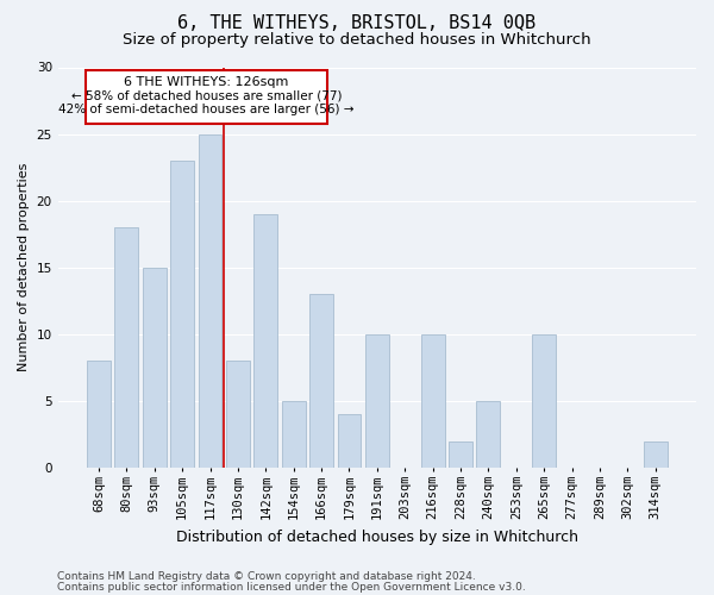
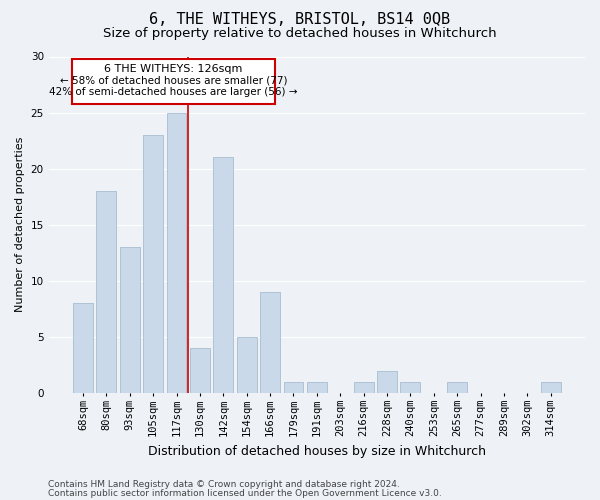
93sqm: 15 -> 13
130sqm: 8 -> 4
142sqm: 19 -> 21
166sqm: 13 -> 9
179sqm: 4 -> 1
191sqm: 10 -> 1
216sqm: 10 -> 1
240sqm: 5 -> 1
265sqm: 10 -> 1
314sqm: 2 -> 1
